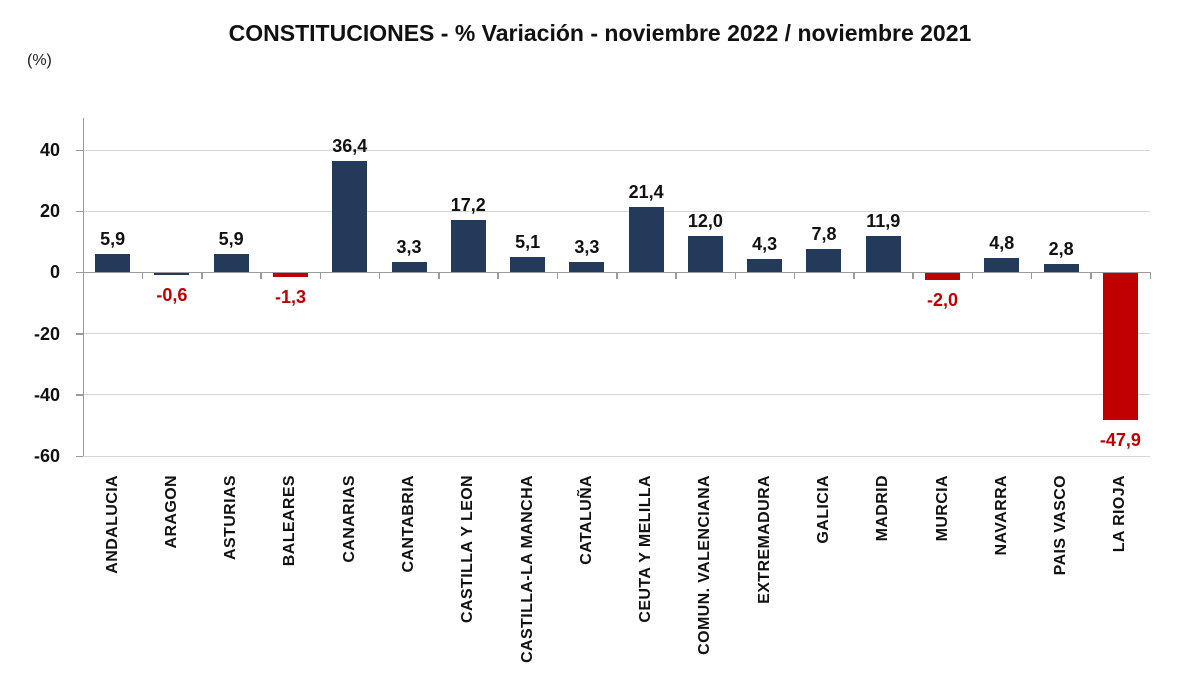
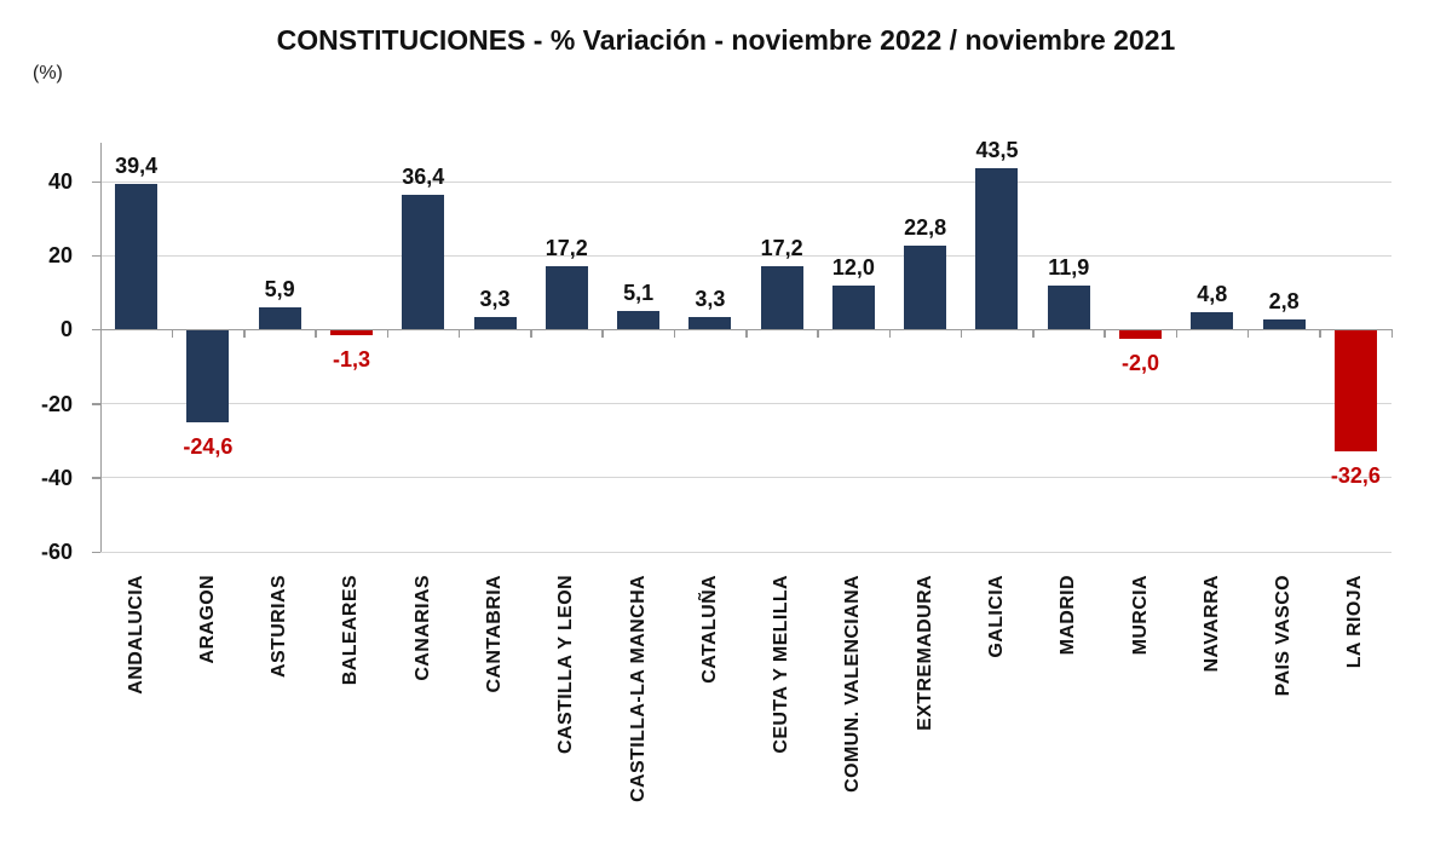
ANDALUCIA: 5,9 -> 39,4
ARAGON: -0,6 -> -24,6
CEUTA Y MELILLA: 21,4 -> 17,2
EXTREMADURA: 4,3 -> 22,8
GALICIA: 7,8 -> 43,5
LA RIOJA: -47,9 -> -32,6
